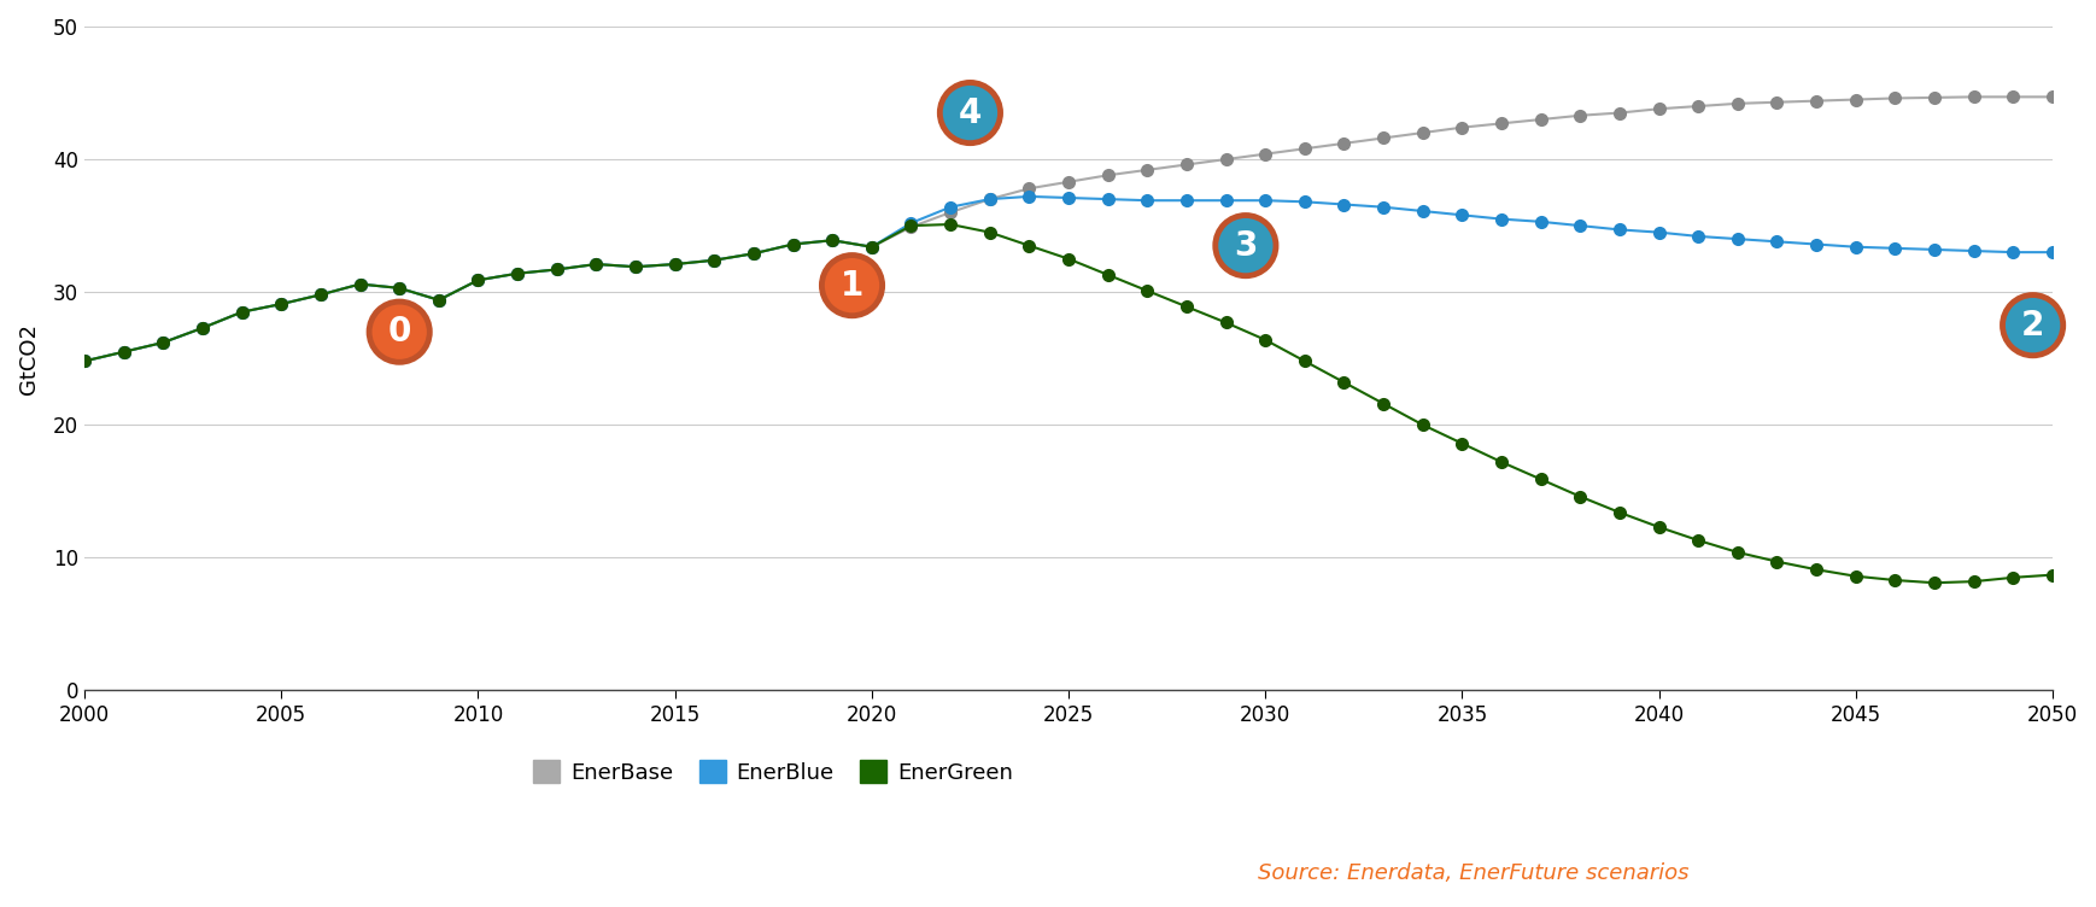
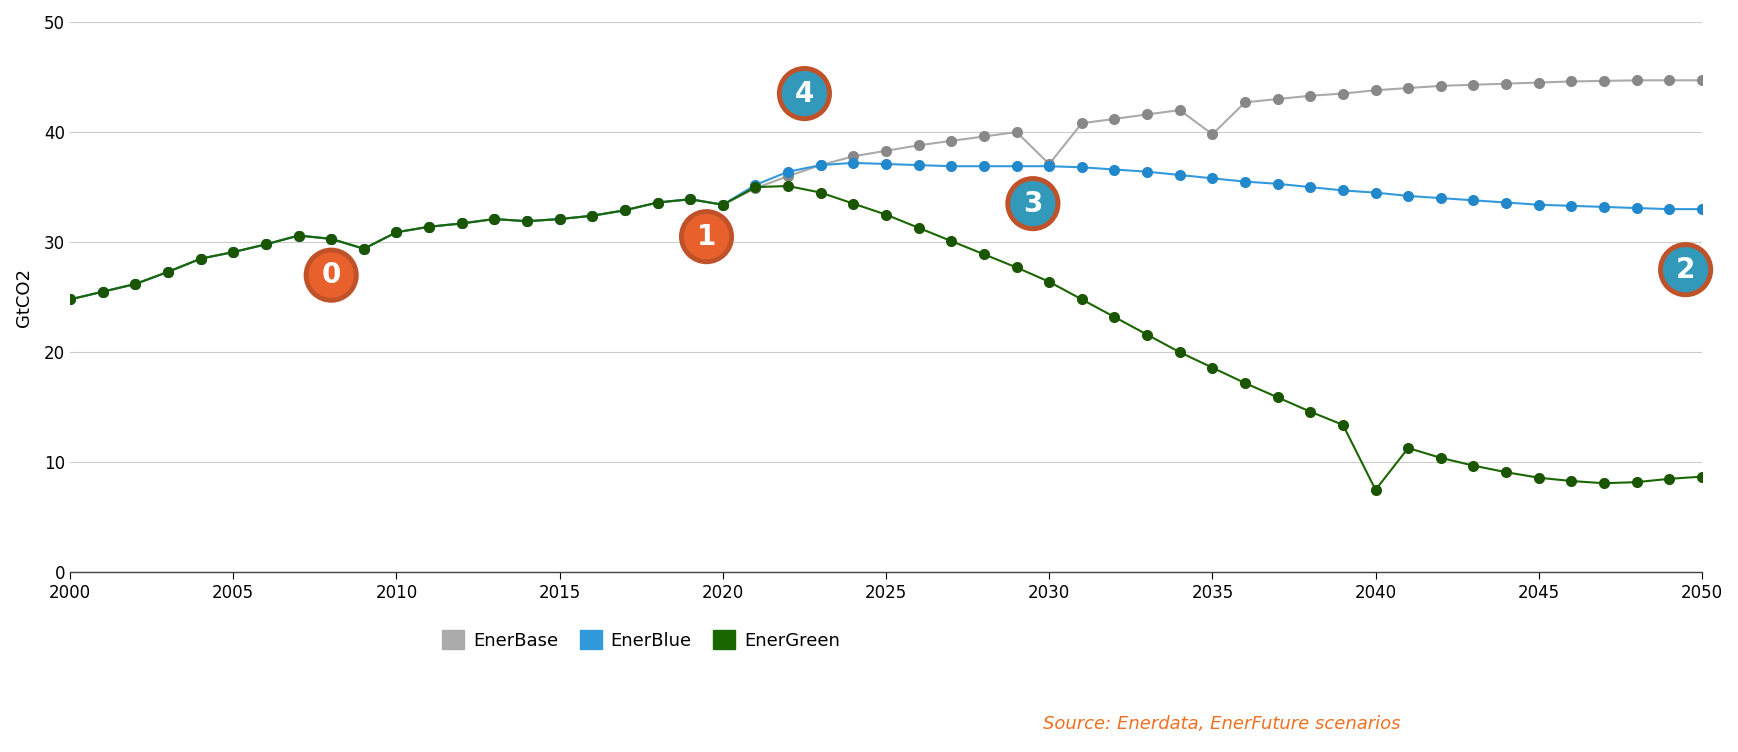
EnerBase/2030: 40.4 -> 37.1
EnerBase/2035: 42.4 -> 39.8
EnerGreen/2040: 12.3 -> 7.5
